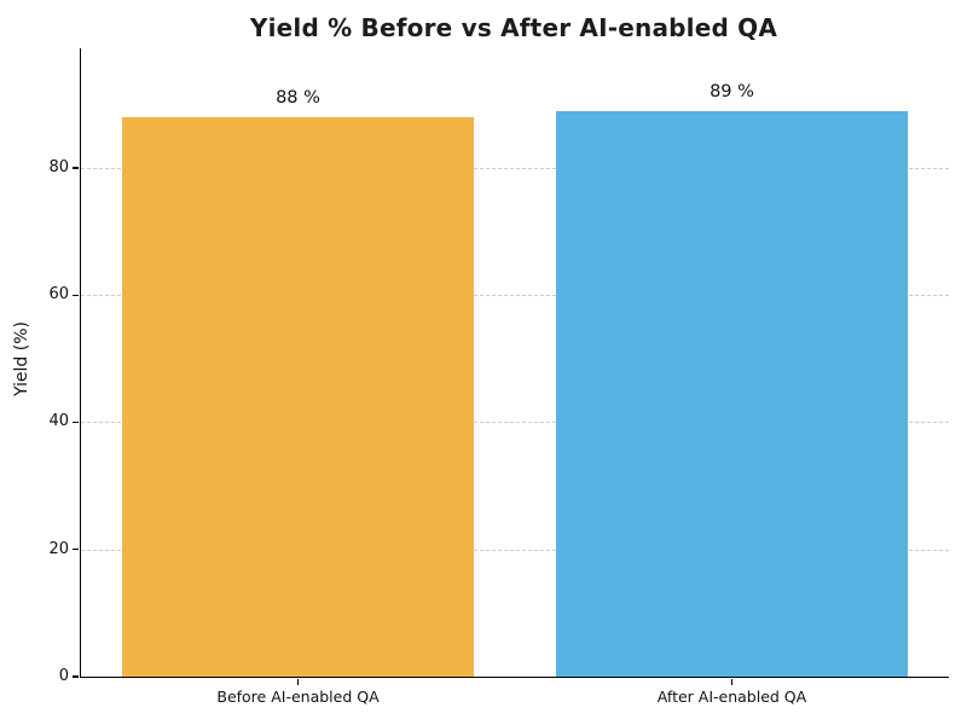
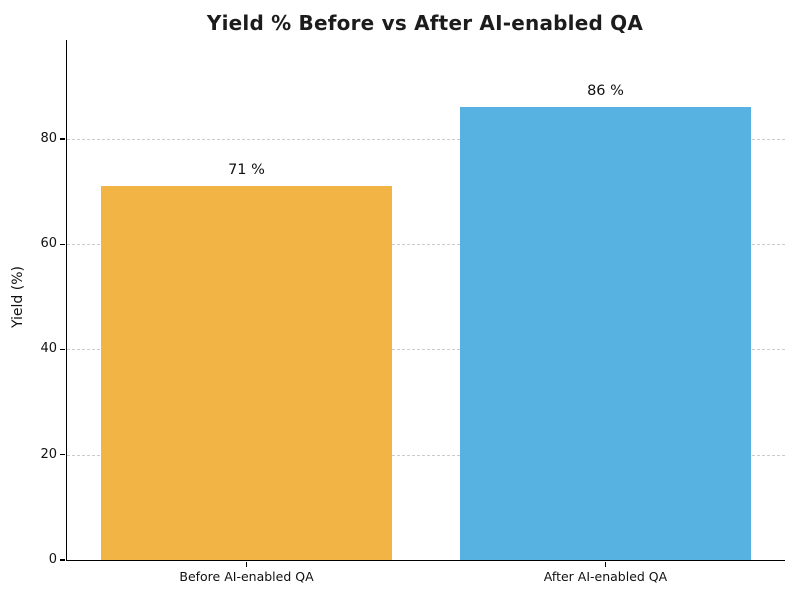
Before AI-enabled QA: 88 -> 71
After AI-enabled QA: 89 -> 86
